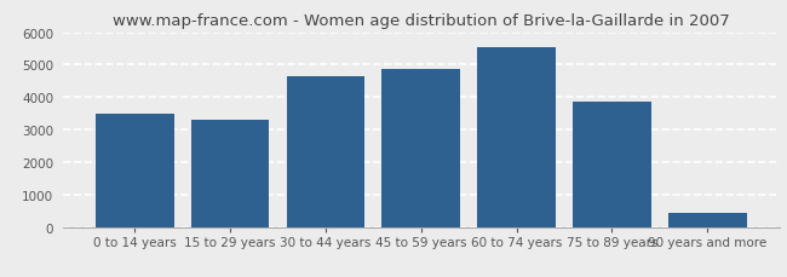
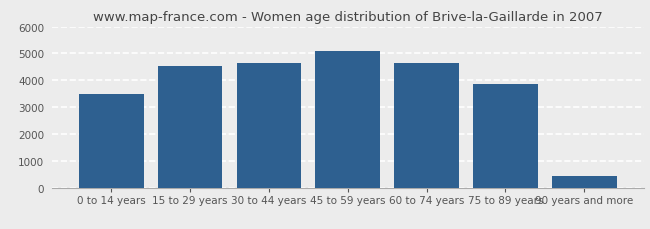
15 to 29 years: 3300 -> 4550
45 to 59 years: 4850 -> 5100
60 to 74 years: 5550 -> 4650
